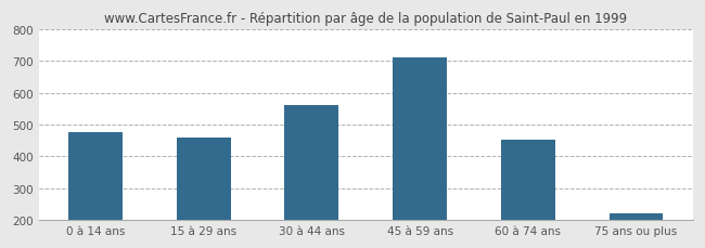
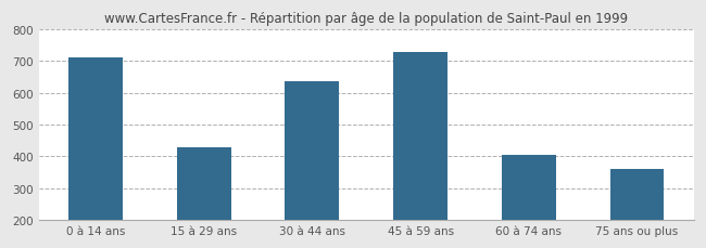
0 à 14 ans: 475 -> 710
15 à 29 ans: 460 -> 430
30 à 44 ans: 560 -> 635
45 à 59 ans: 710 -> 730
60 à 74 ans: 452 -> 405
75 ans ou plus: 222 -> 360
